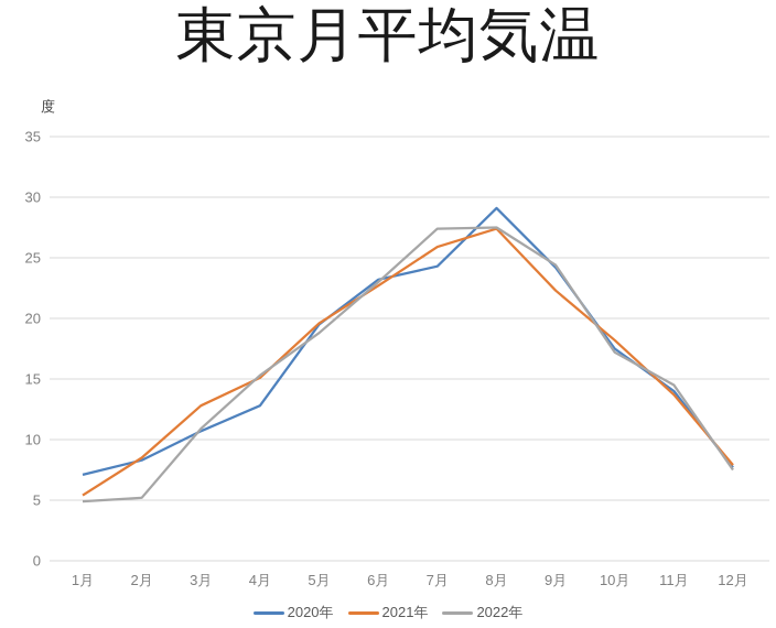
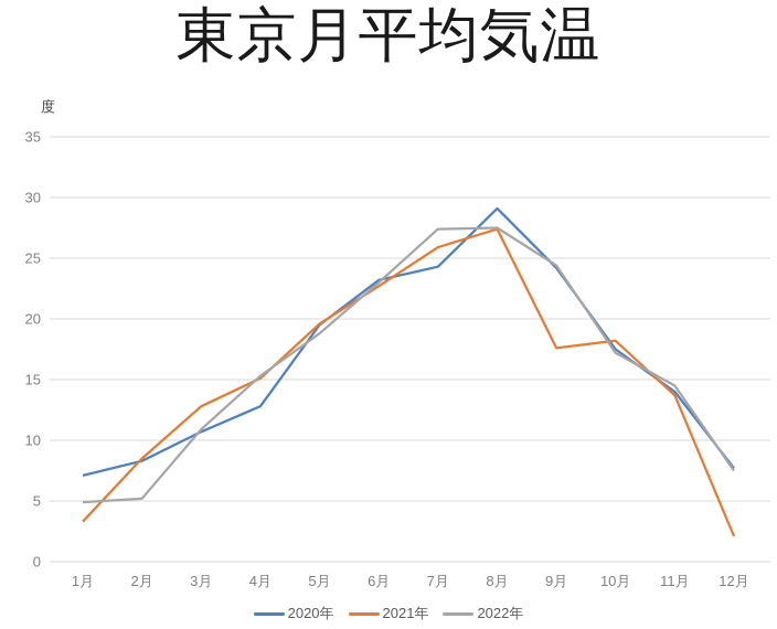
2021年/1月: 5.4 -> 3.3
2021年/9月: 22.3 -> 17.6
2021年/12月: 7.9 -> 2.1
